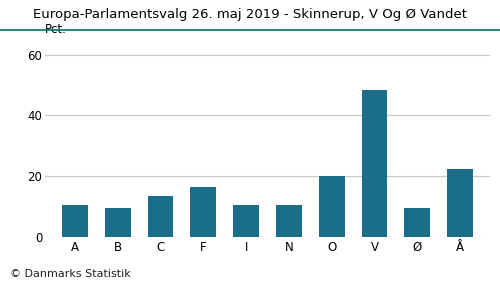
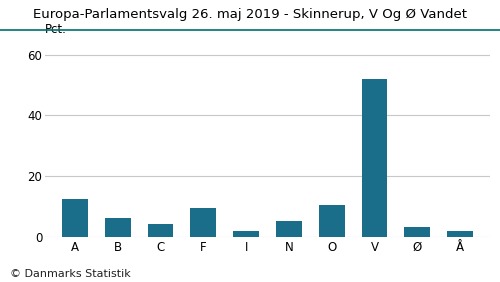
A: 10.5 -> 12.5
B: 9.5 -> 6.2
C: 13.5 -> 4.2
F: 16.5 -> 9.4
I: 10.5 -> 2.1
N: 10.5 -> 5.2
O: 20.0 -> 10.4
V: 48.5 -> 52.1
Ø: 9.5 -> 3.1
Å: 22.5 -> 2.1
